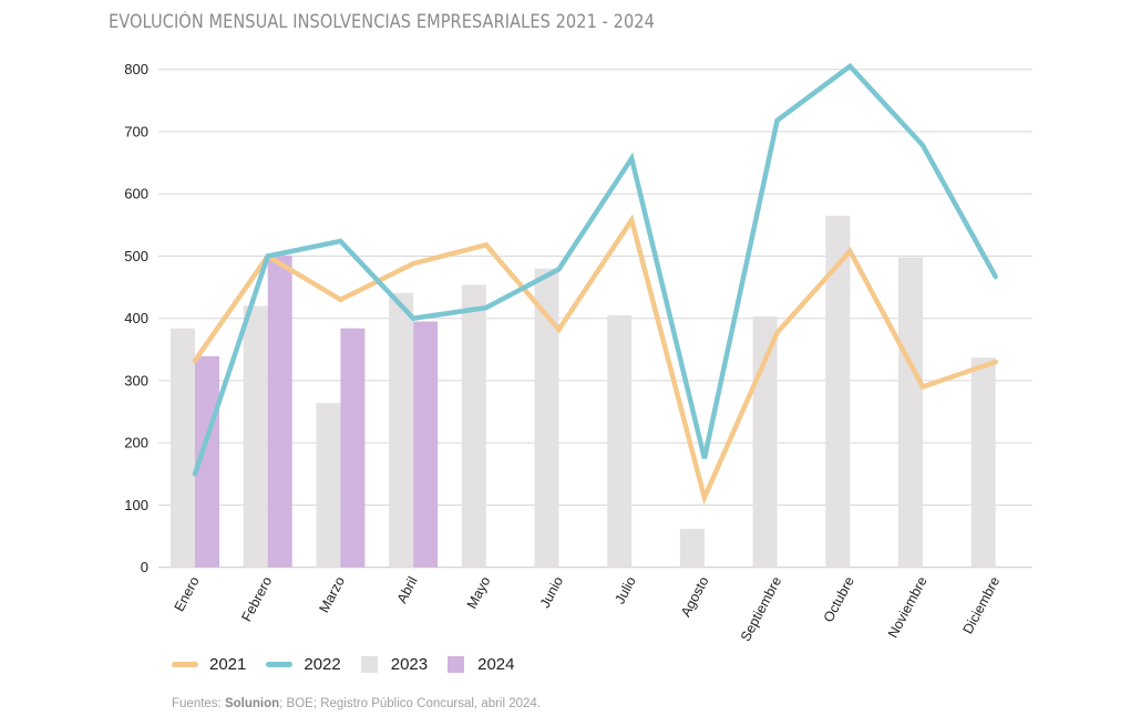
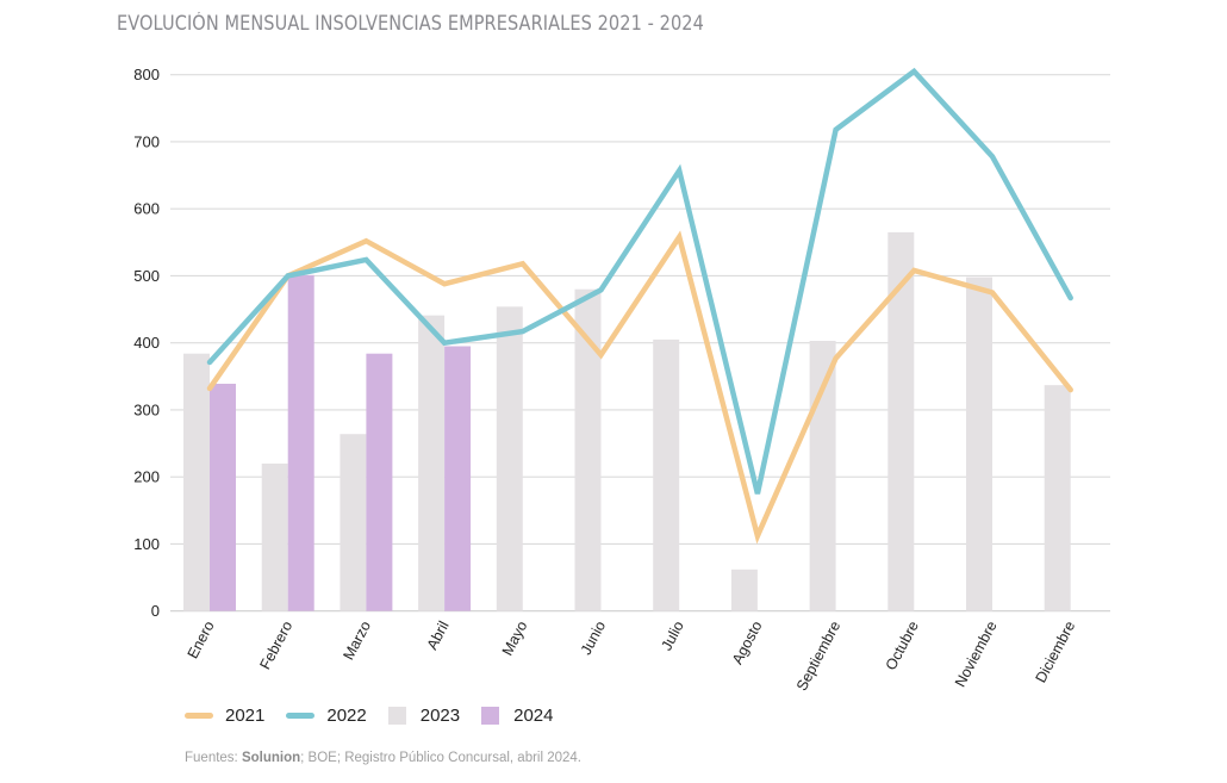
2022/Enero: 150 -> 370
2023/Febrero: 420 -> 220
2021/Marzo: 430 -> 550
2021/Noviembre: 290 -> 480
